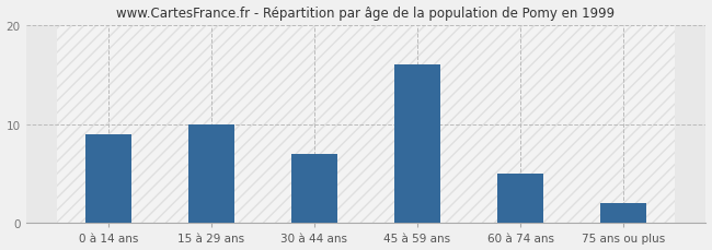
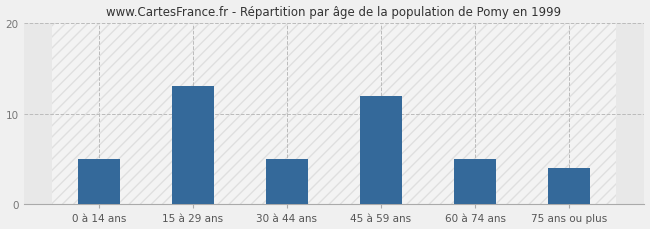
0 à 14 ans: 9 -> 5
15 à 29 ans: 10 -> 13
30 à 44 ans: 7 -> 5
45 à 59 ans: 16 -> 12
75 ans ou plus: 2 -> 4
